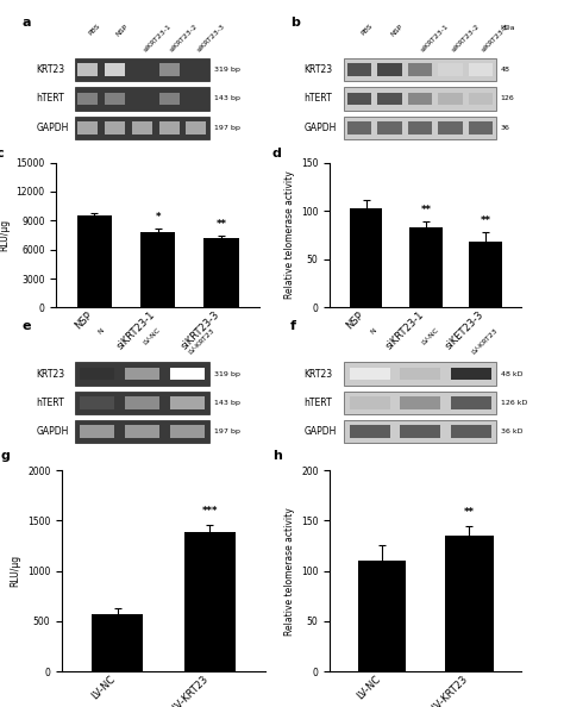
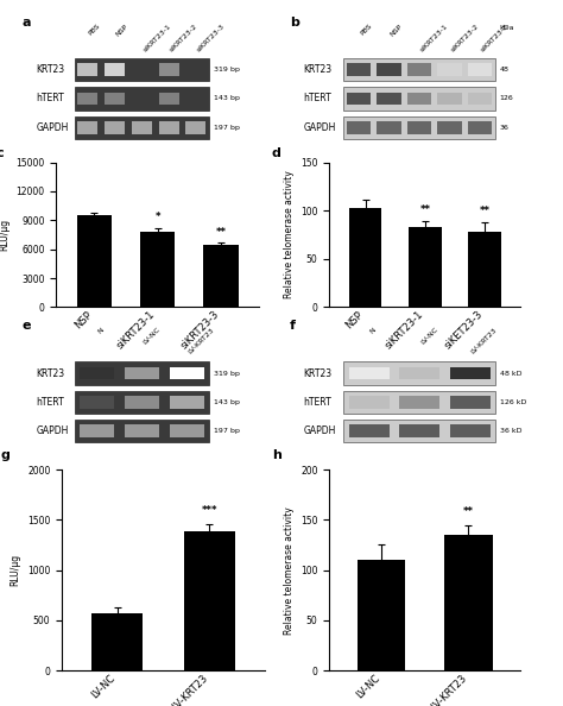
siKRT23-3: 7200 -> 6400
siKET23-3: 68 -> 78
